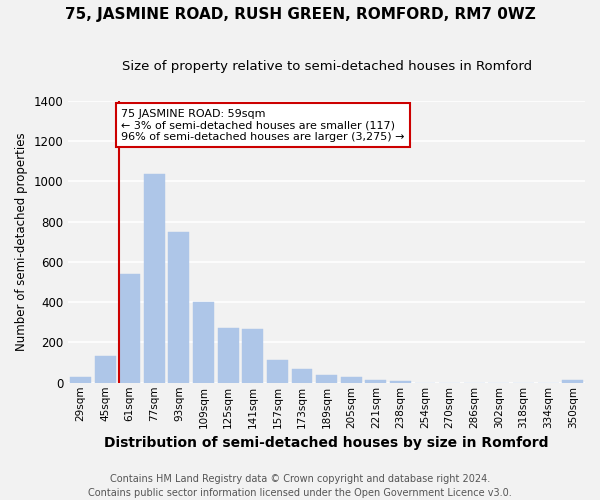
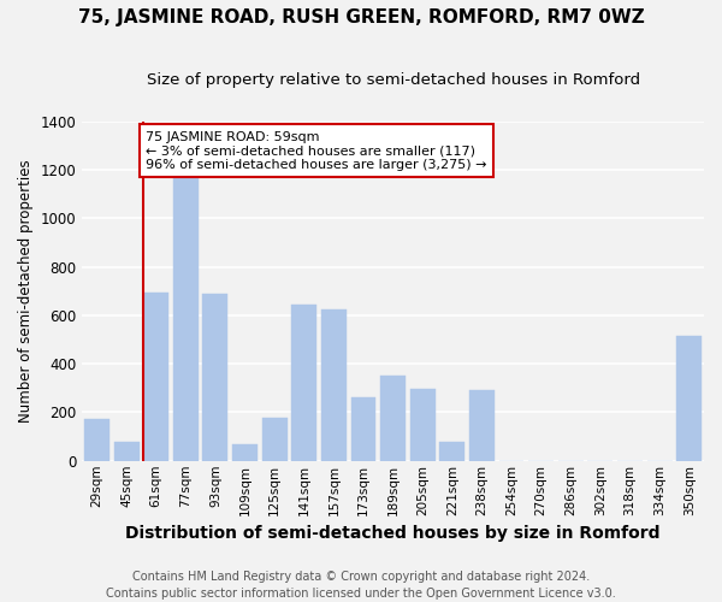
29sqm: 28 -> 170
45sqm: 135 -> 80
61sqm: 540 -> 695
77sqm: 1035 -> 1175
93sqm: 750 -> 690
109sqm: 400 -> 70
125sqm: 270 -> 175
141sqm: 265 -> 645
157sqm: 115 -> 625
173sqm: 70 -> 260
189sqm: 40 -> 350
205sqm: 28 -> 295
221sqm: 12 -> 80
238sqm: 10 -> 290
350sqm: 15 -> 515
